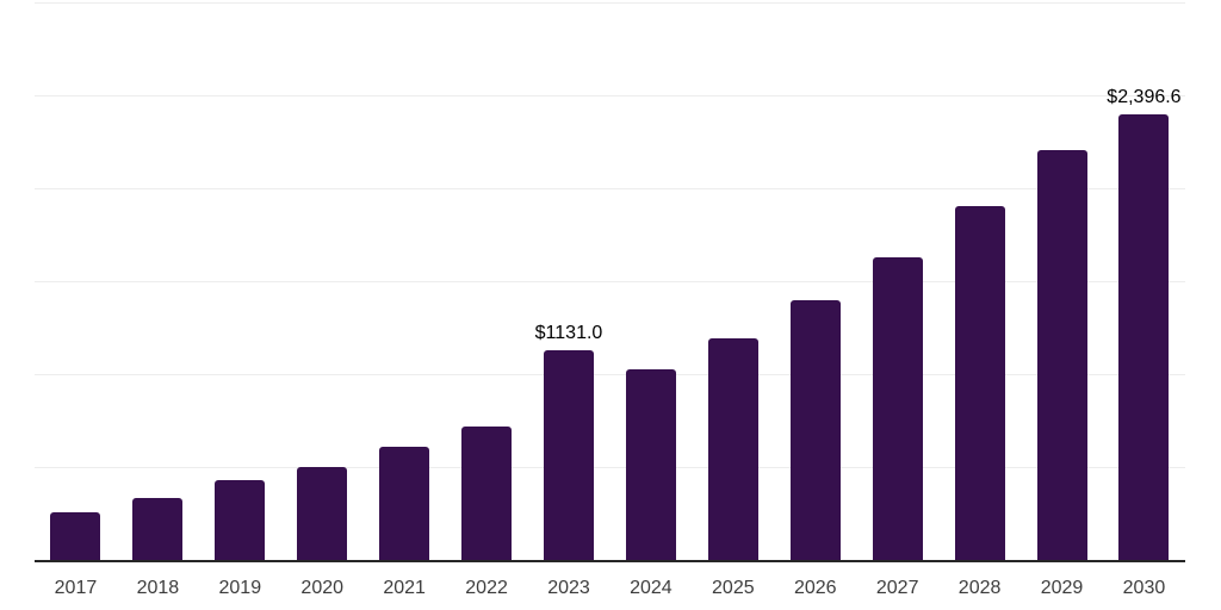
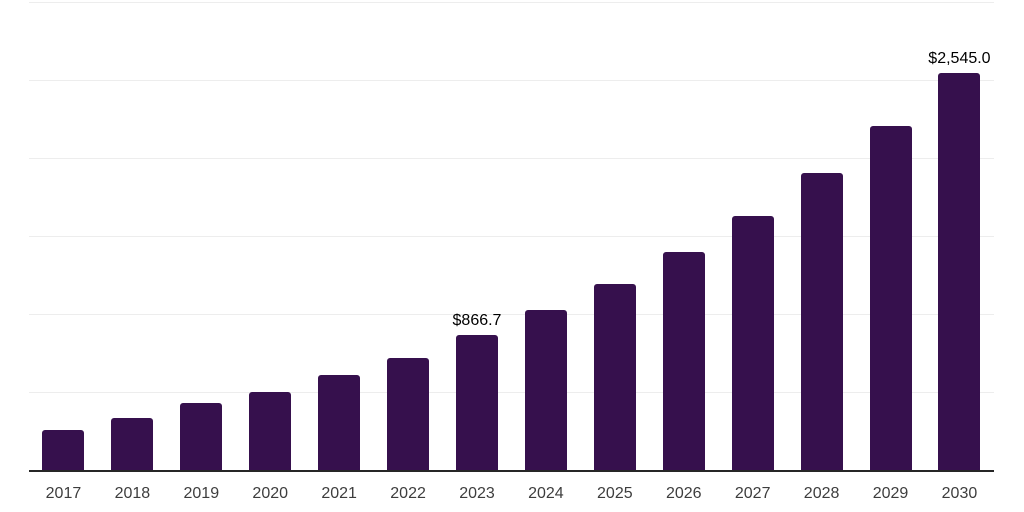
2023: $1131.0 -> $866.7
2030: $2,396.6 -> $2,545.0
